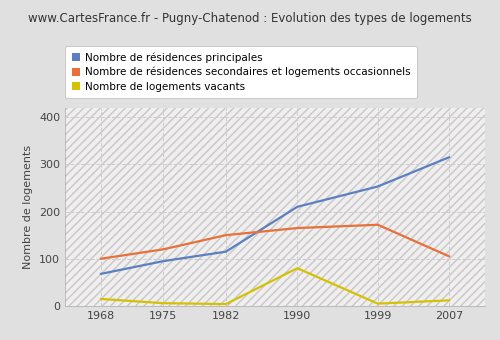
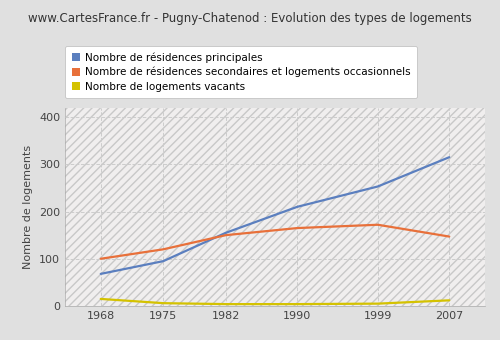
Nombre de résidences principales/1982: 115 -> 155
Nombre de logements vacants/1990: 80 -> 4
Nombre de résidences secondaires et logements occasionnels/2007: 105 -> 147
